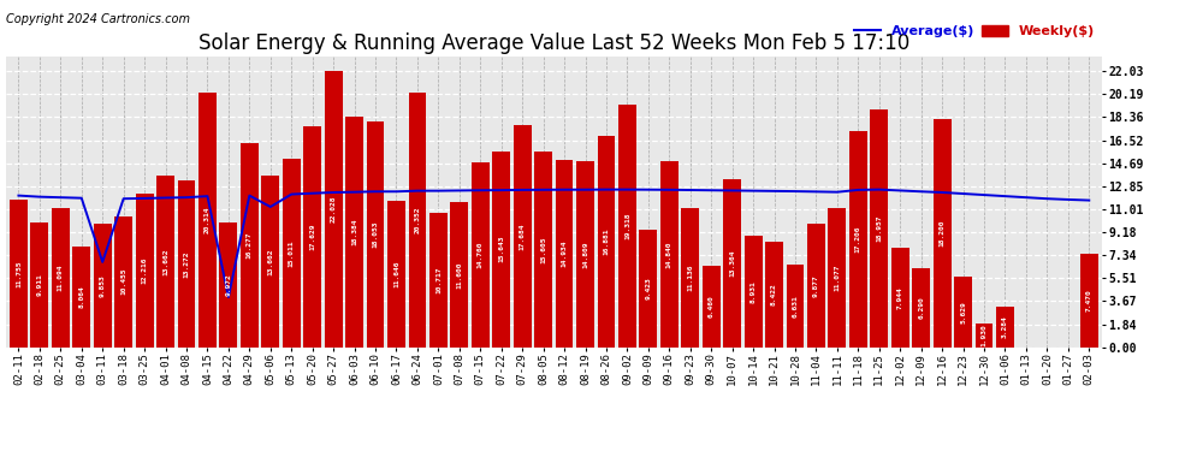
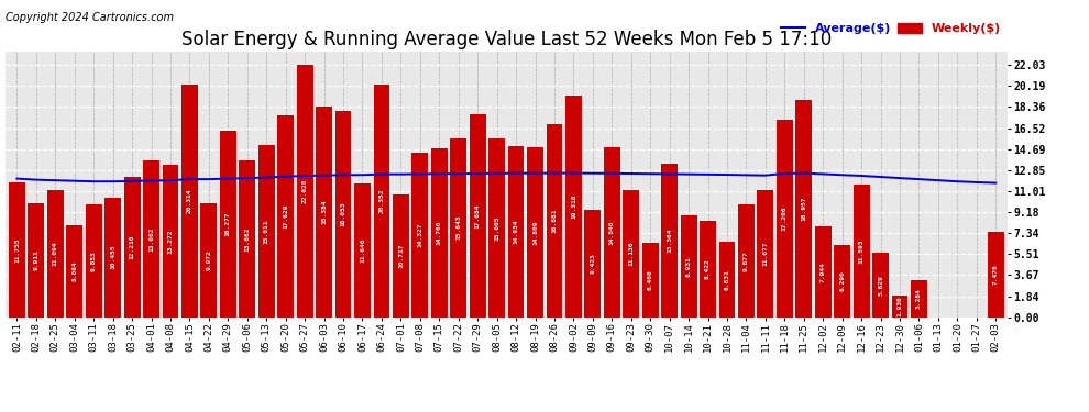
Average($)/03-11: 6.8 -> 11.8
Average($)/04-22: 4.0 -> 12.1
Average($)/05-06: 11.2 -> 12.2
Weekly($)/07-08: 11.6 -> 14.3
Weekly($)/12-16: 18.2 -> 11.6
